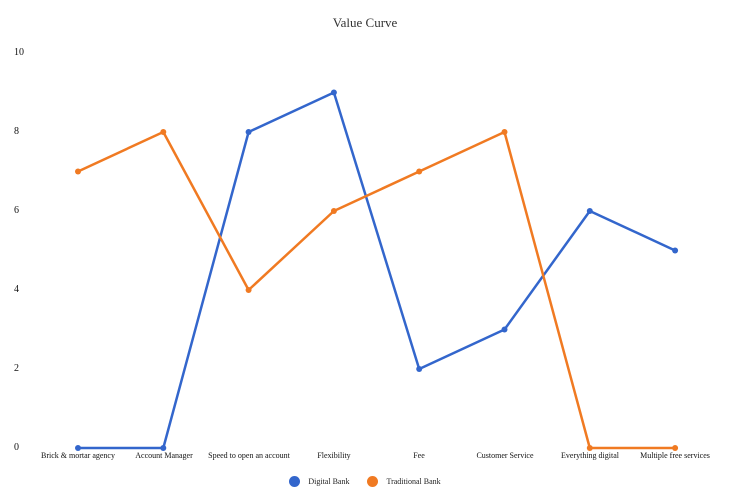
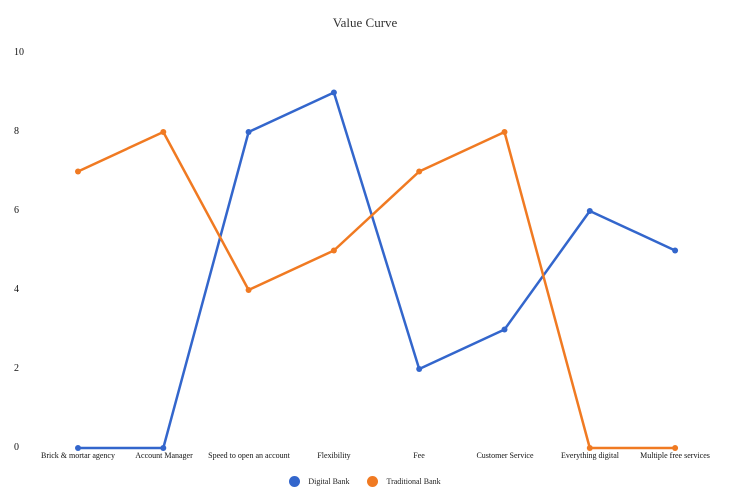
Traditional Bank/Flexibility: 6 -> 5
